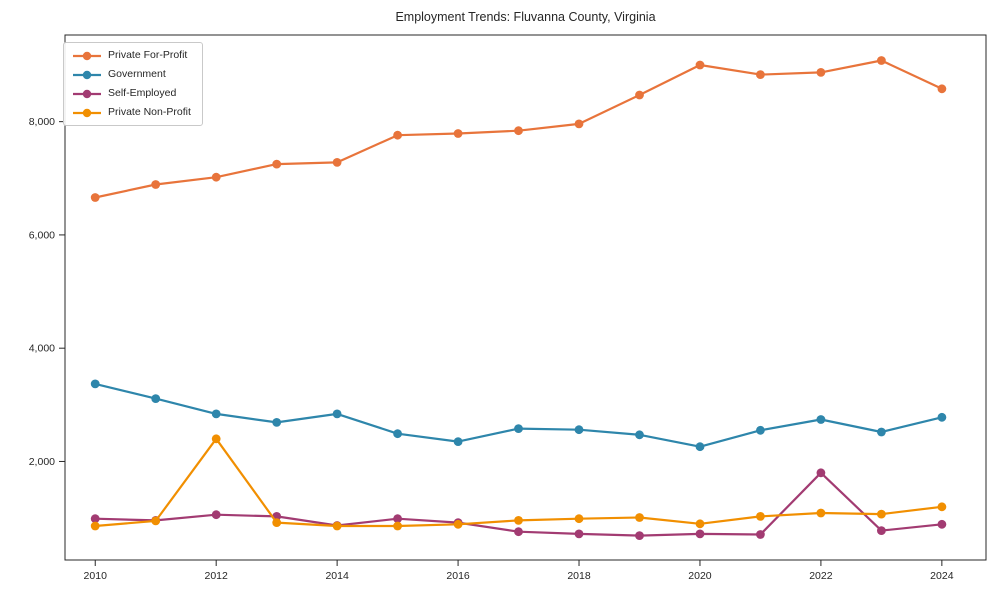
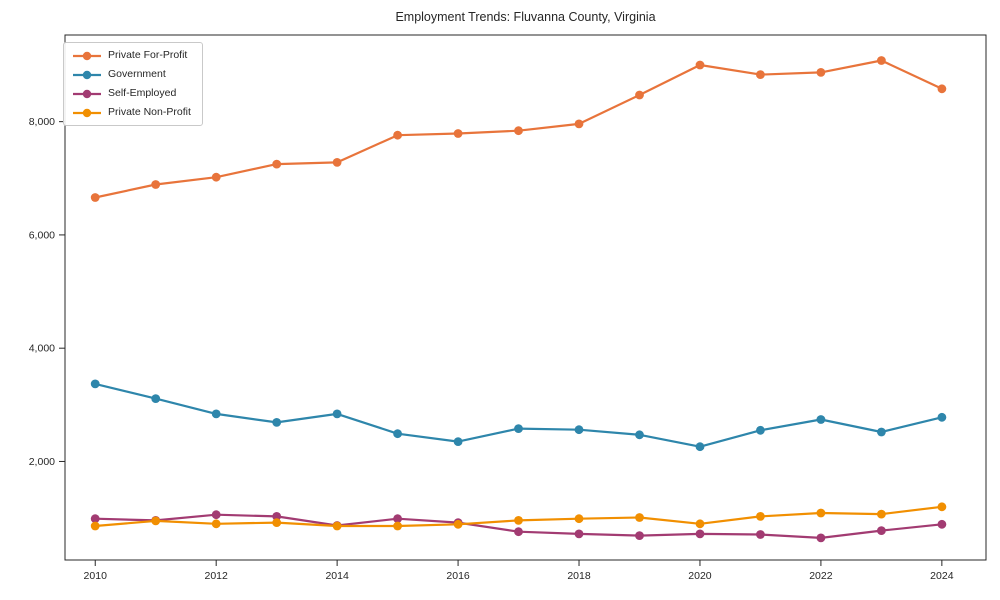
Private Non-Profit/2012: 2400 -> 900
Self-Employed/2022: 1800 -> 600
